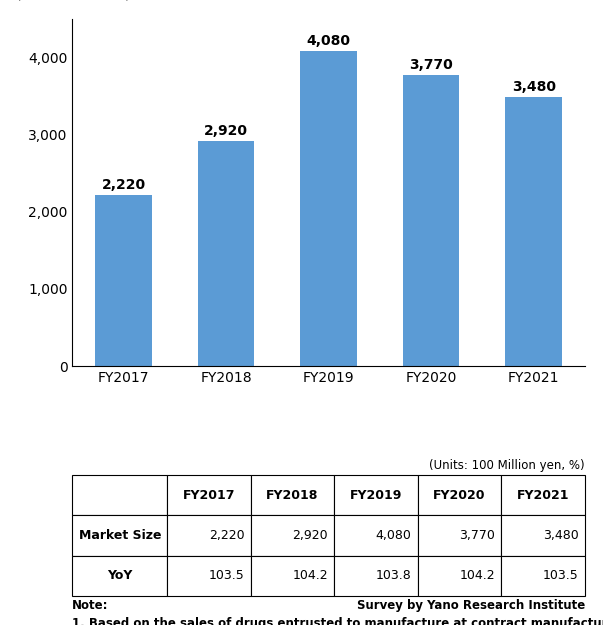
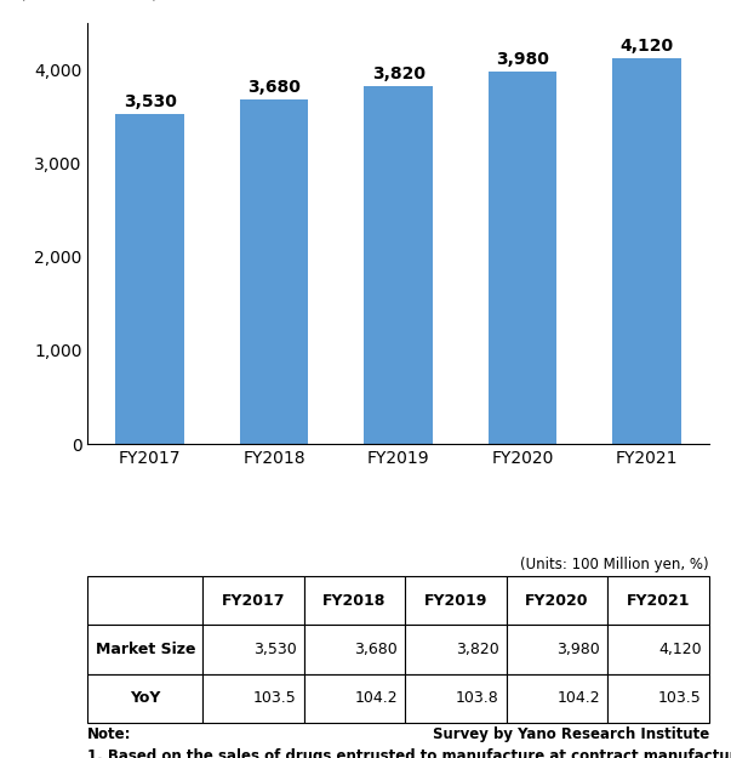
FY2017: 2,220 -> 3,530
FY2018: 2,920 -> 3,680
FY2019: 4,080 -> 3,820
FY2020: 3,770 -> 3,980
FY2021: 3,480 -> 4,120
